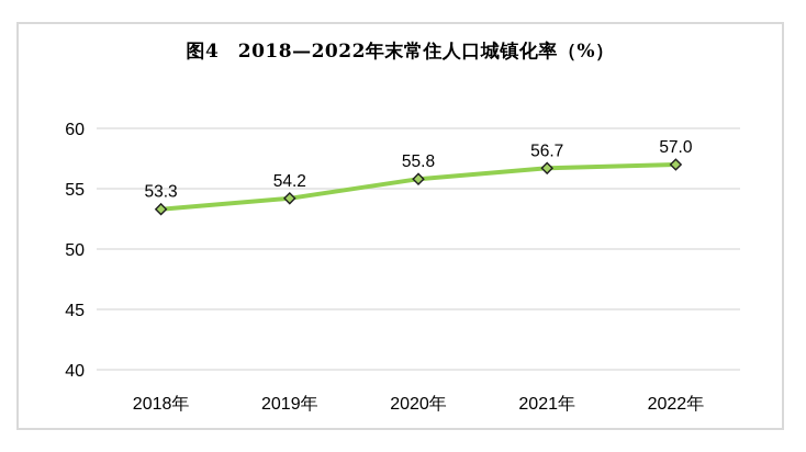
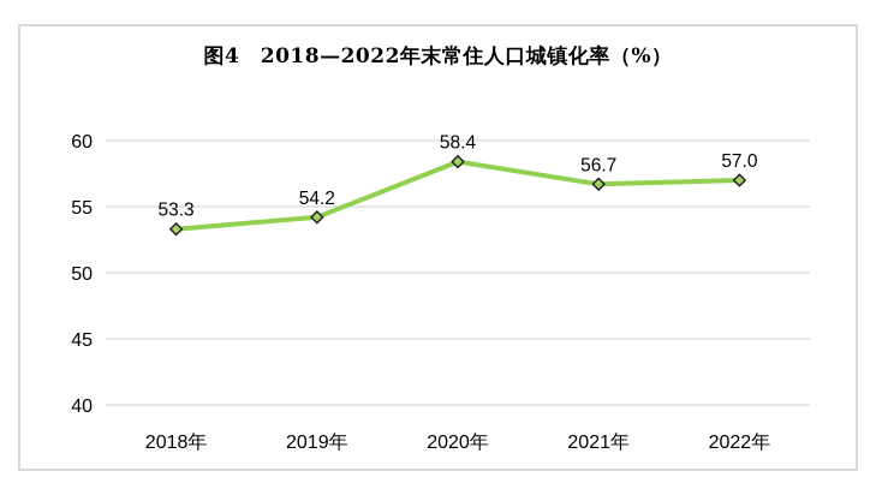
2020年: 55.8 -> 58.4
